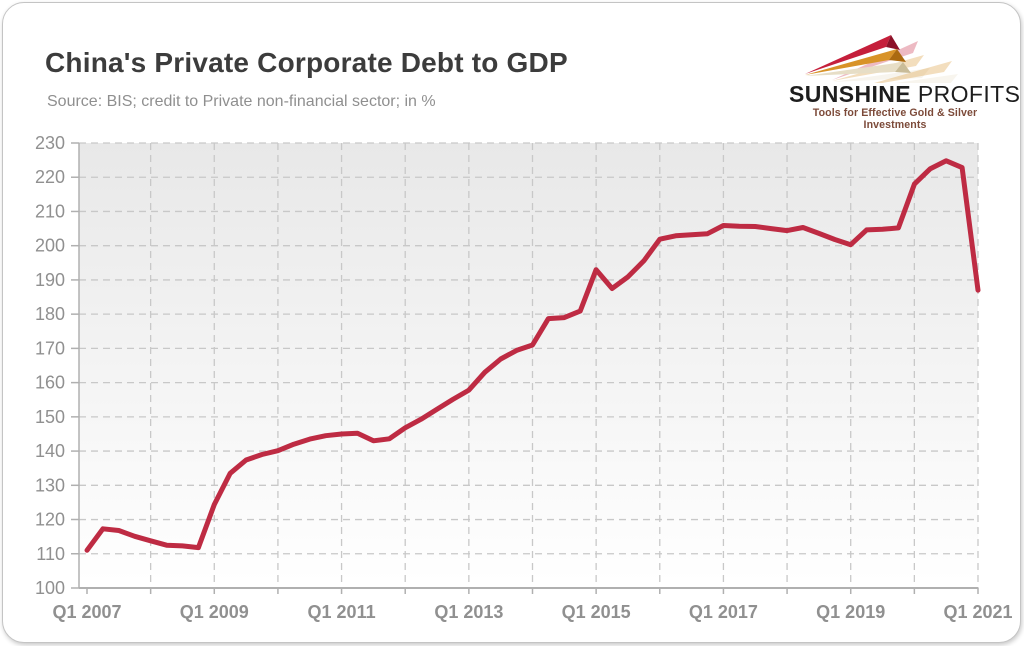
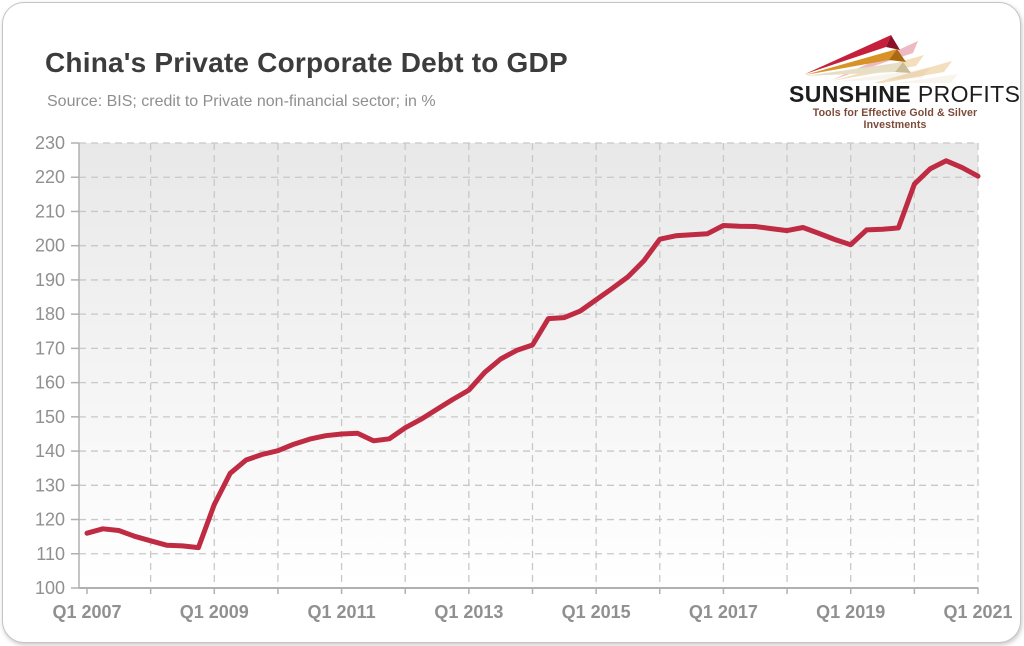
Q1 2007: 111 -> 116
Q1 2015: 193 -> 184
Q1 2021: 187 -> 220
